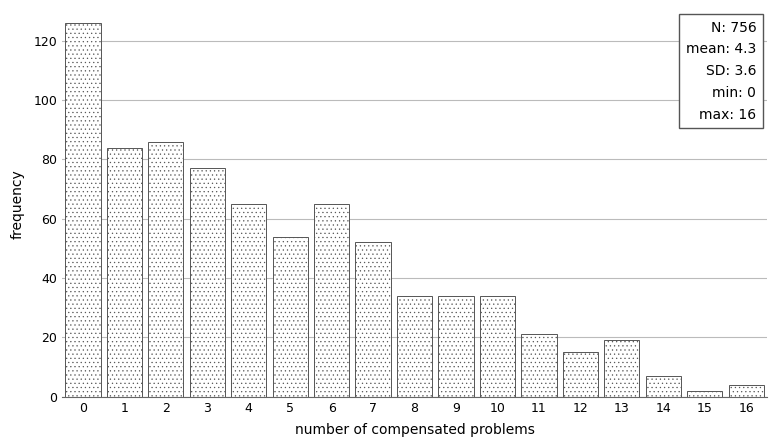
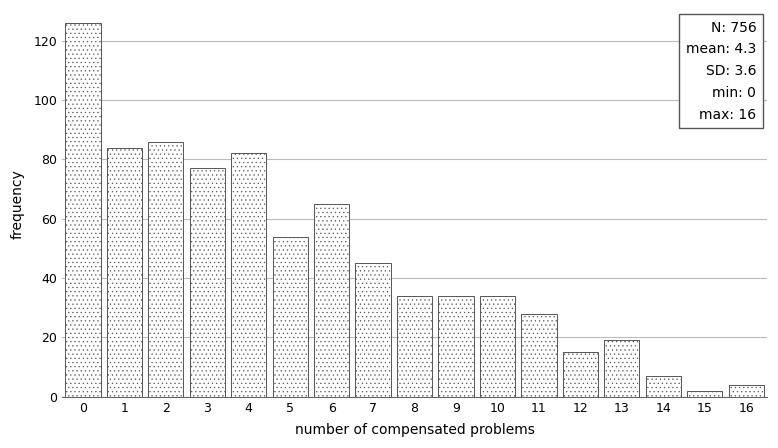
4: 65 -> 82
7: 52 -> 45
11: 21 -> 28
